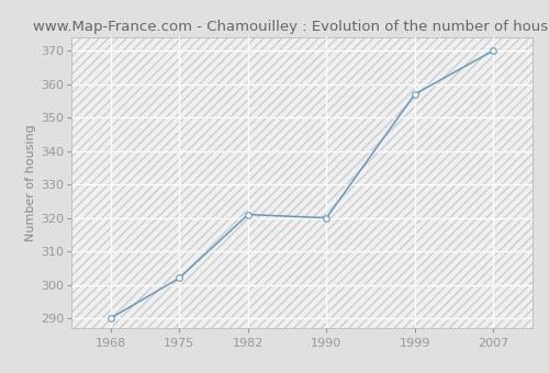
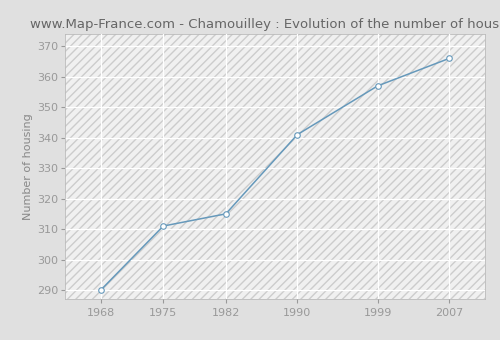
1975: 302 -> 311
1982: 321 -> 315
1990: 320 -> 341
2007: 370 -> 366
